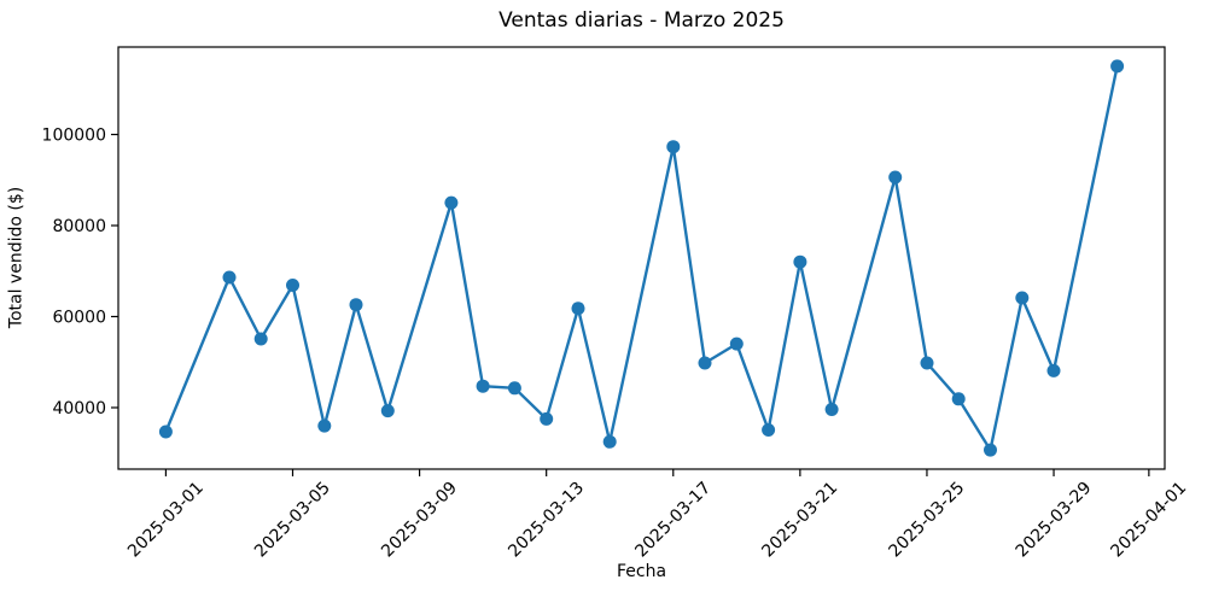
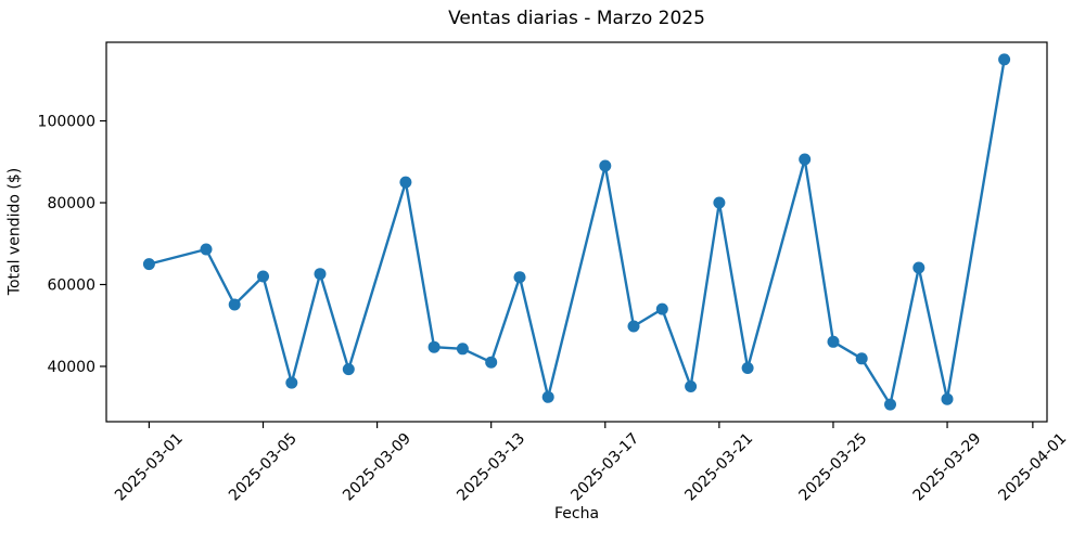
2025-03-01: 35000 -> 65000
2025-03-05: 67000 -> 62000
2025-03-13: 38000 -> 41000
2025-03-17: 97000 -> 89000
2025-03-21: 72000 -> 80000
2025-03-25: 50000 -> 46000
2025-03-29: 48000 -> 32000
